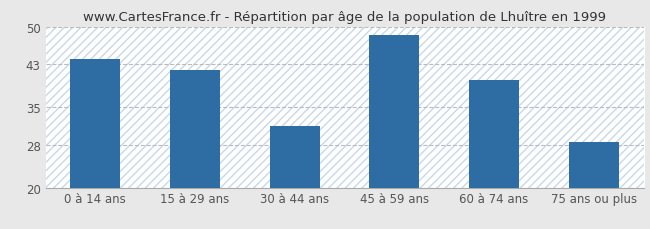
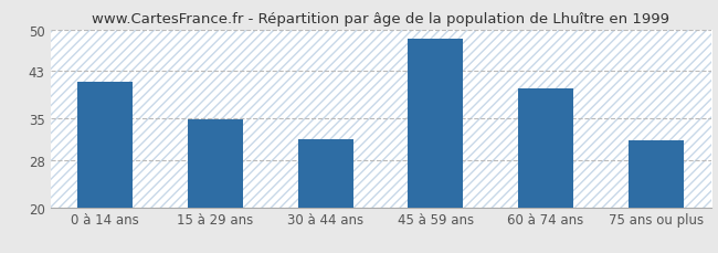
0 à 14 ans: 44.0 -> 41.2
15 à 29 ans: 42.0 -> 34.8
75 ans ou plus: 28.5 -> 31.2
